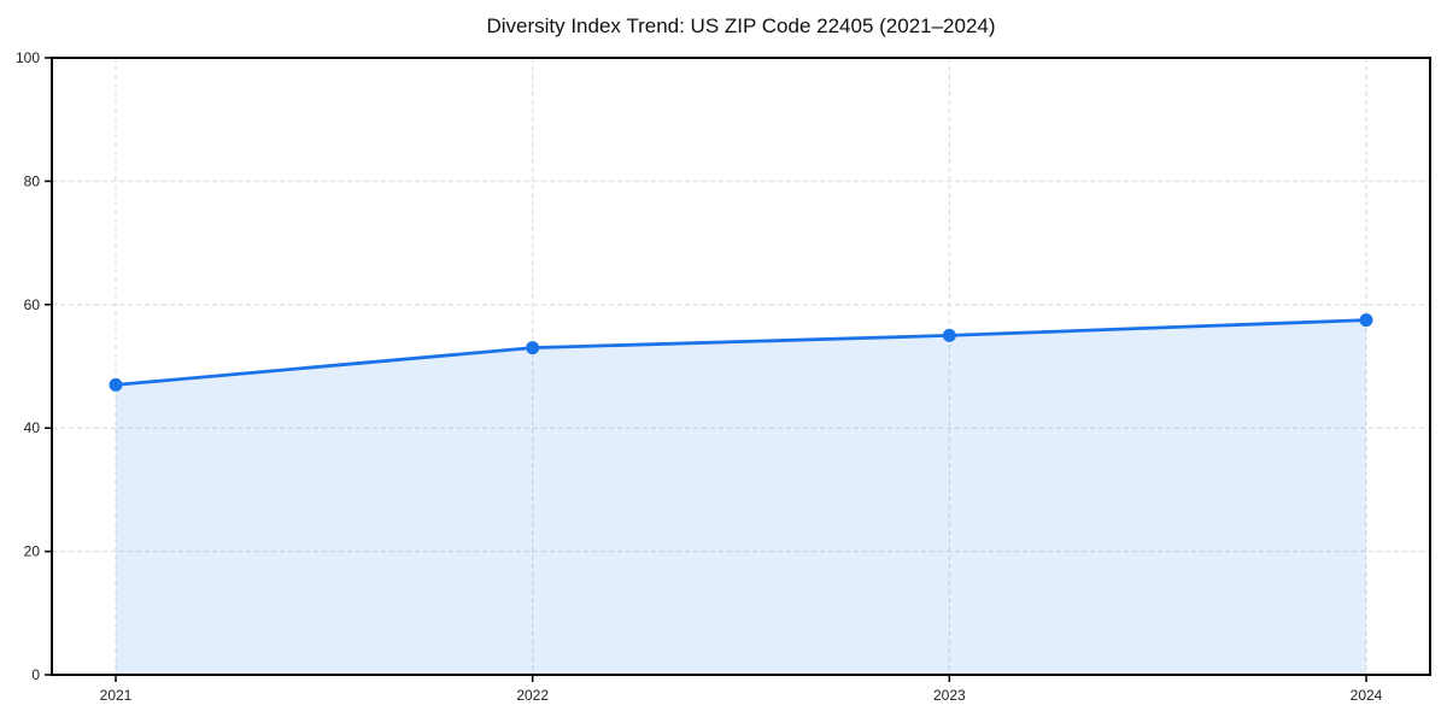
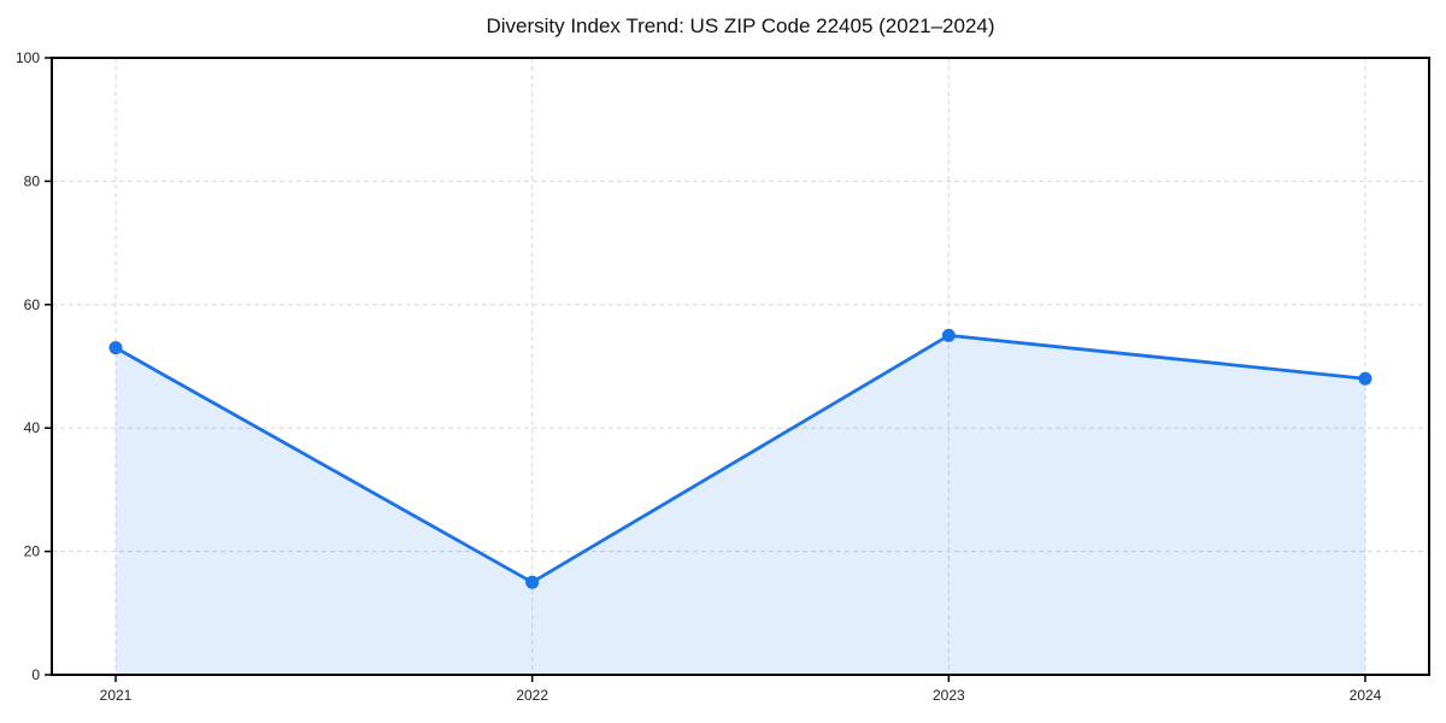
2021: 47 -> 53
2022: 53 -> 15
2024: 58 -> 48
